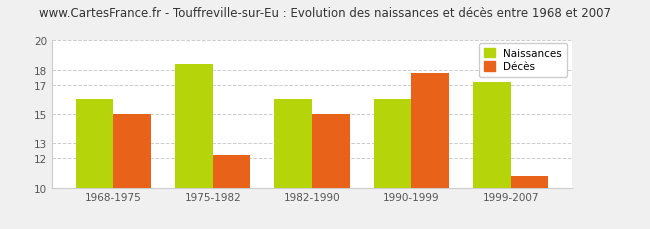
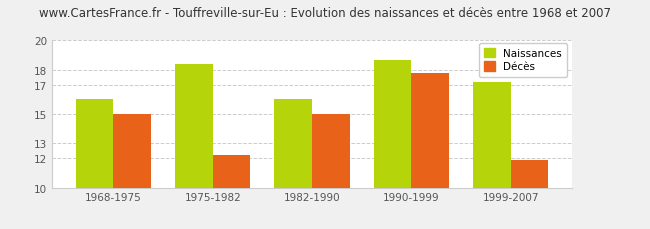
Naissances/1990-1999: 16.0 -> 18.7
Décès/1999-2007: 10.8 -> 11.9
